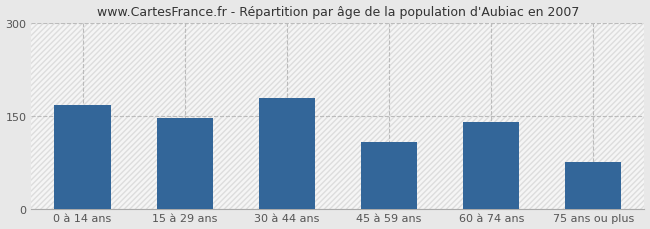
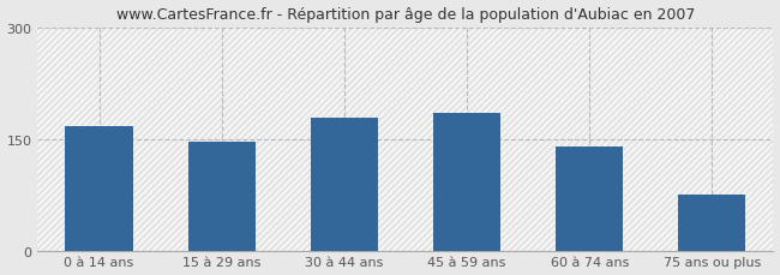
45 à 59 ans: 108 -> 185
